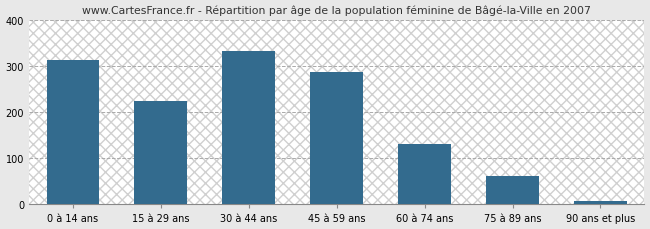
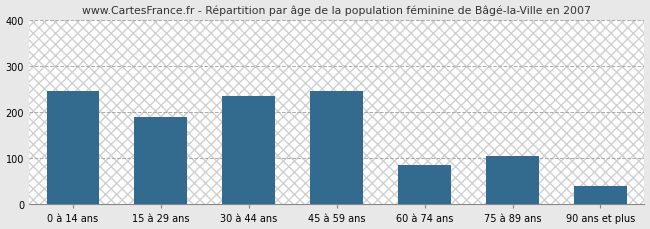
0 à 14 ans: 313 -> 245
15 à 29 ans: 224 -> 190
30 à 44 ans: 332 -> 235
45 à 59 ans: 288 -> 245
60 à 74 ans: 131 -> 85
75 à 89 ans: 62 -> 105
90 ans et plus: 7 -> 40
